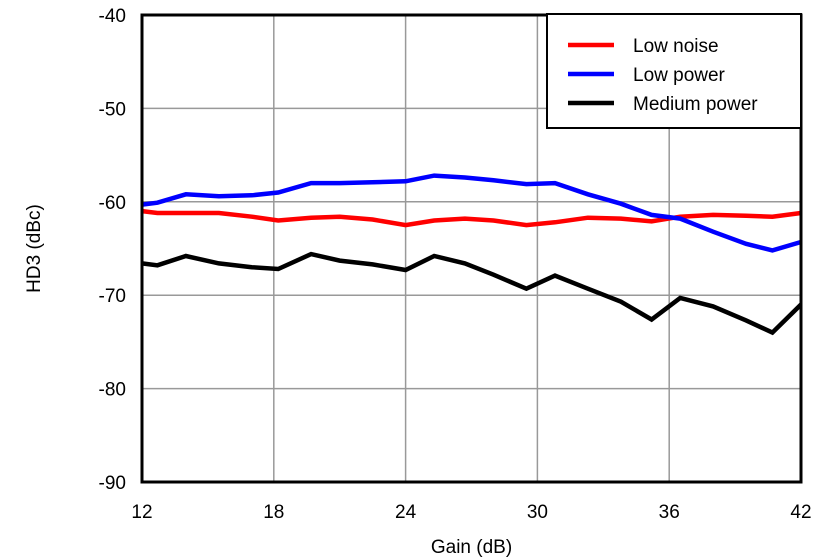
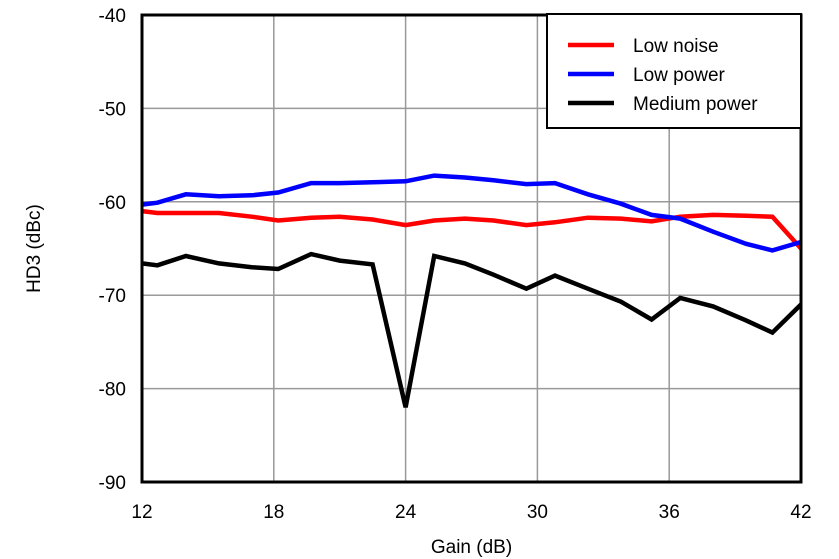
Medium power/24: -67 -> -82
Low noise/42: -61 -> -65
